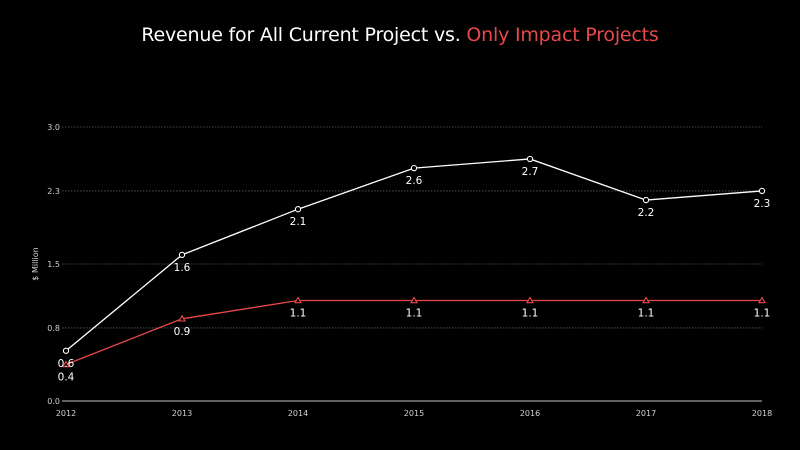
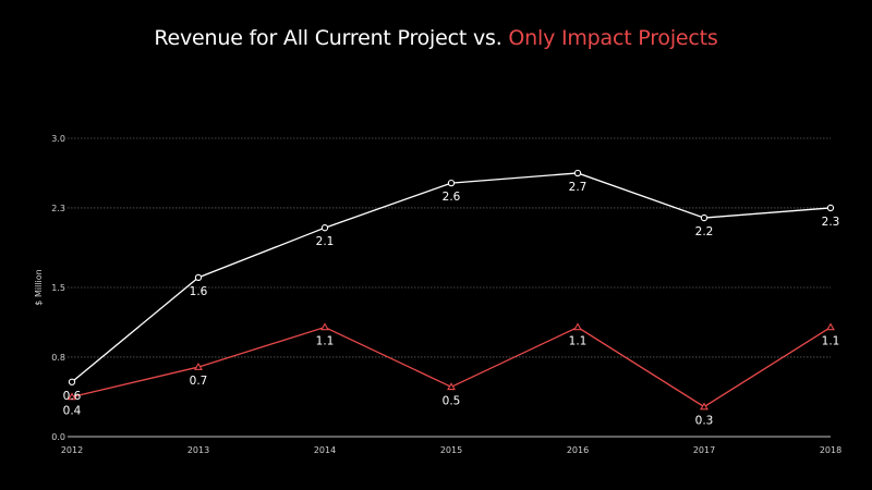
Only Impact Projects/2013: 0.9 -> 0.7
Only Impact Projects/2015: 1.1 -> 0.5
Only Impact Projects/2017: 1.1 -> 0.3
